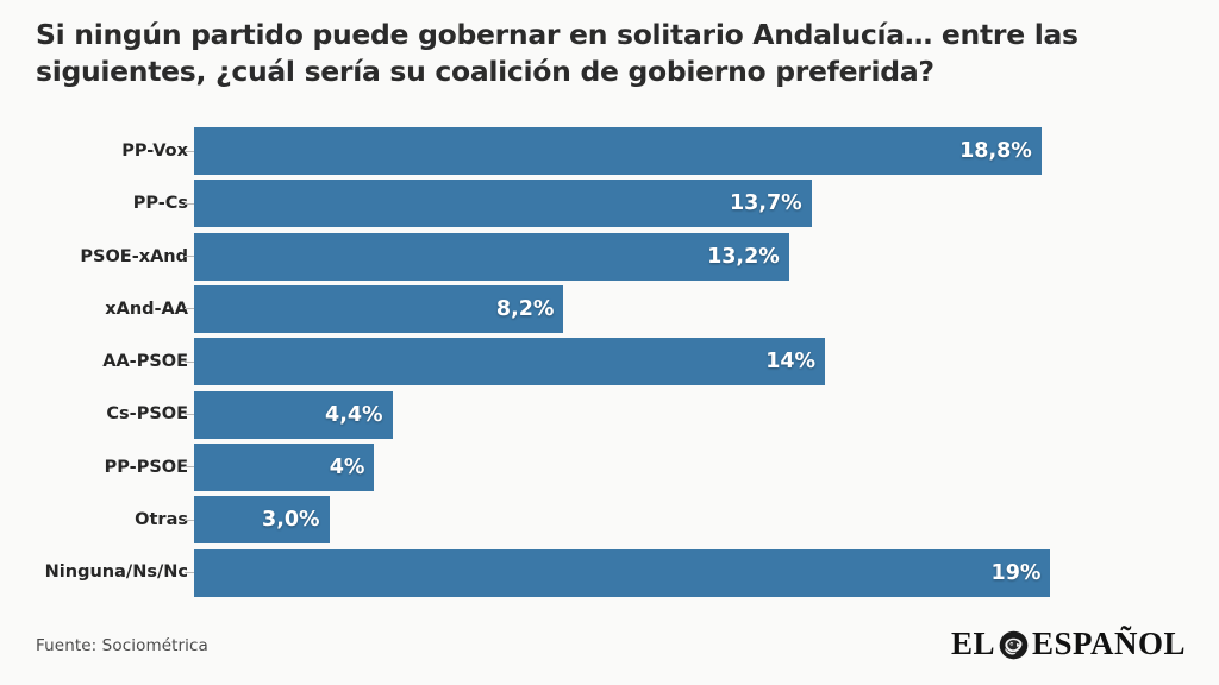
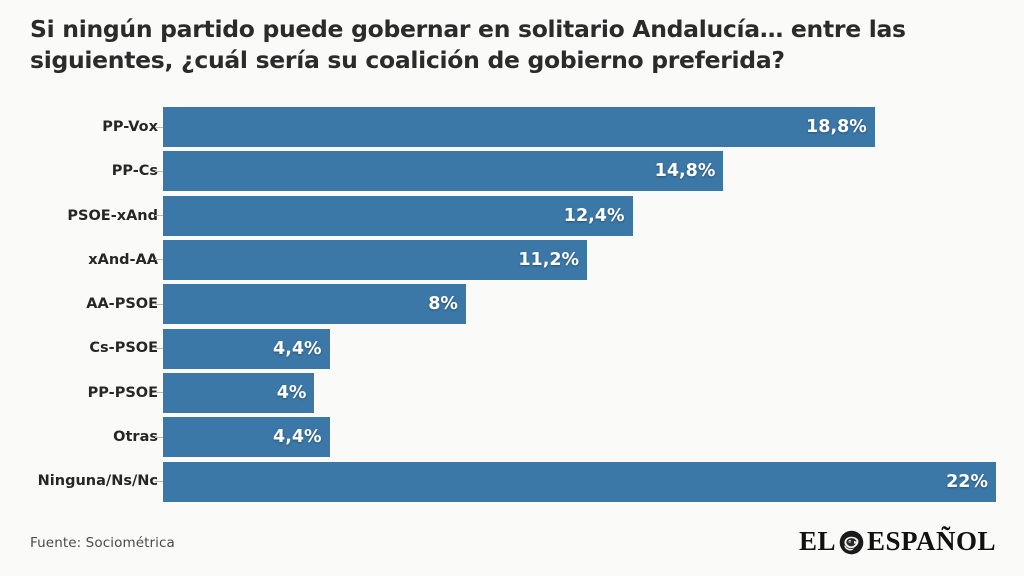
PP-Cs: 13,7% -> 14,8%
PSOE-xAnd: 13,2% -> 12,4%
xAnd-AA: 8,2% -> 11,2%
AA-PSOE: 14% -> 8%
Otras: 3,0% -> 4,4%
Ninguna/Ns/Nc: 19% -> 22%
